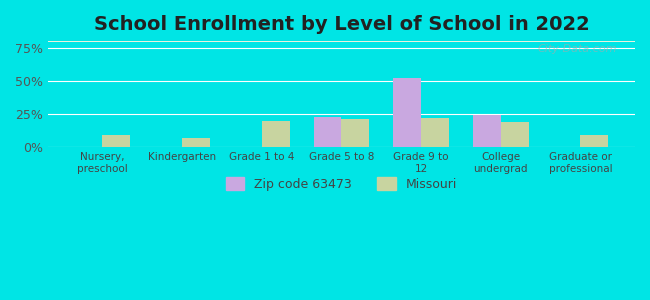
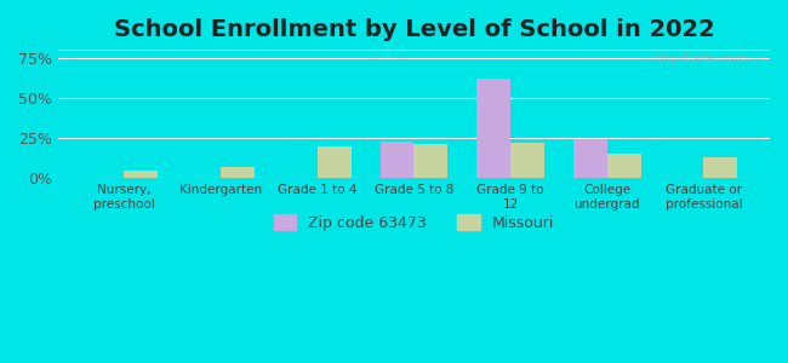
Missouri/Nursery, preschool: 9% -> 5%
Zip code 63473/Grade 9 to 12: 52% -> 62%
Missouri/College undergrad: 19% -> 15%
Missouri/Graduate or professional: 9% -> 13%
